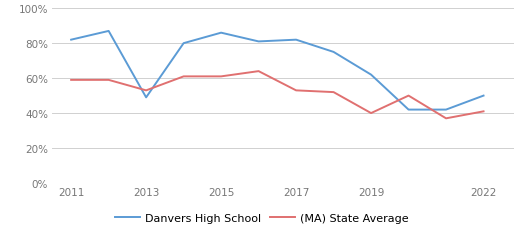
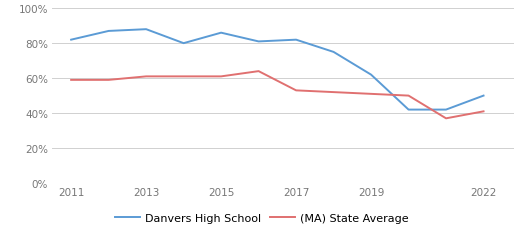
Danvers High School/2013: 49% -> 88%
(MA) State Average/2013: 53% -> 61%
(MA) State Average/2019: 40% -> 51%
